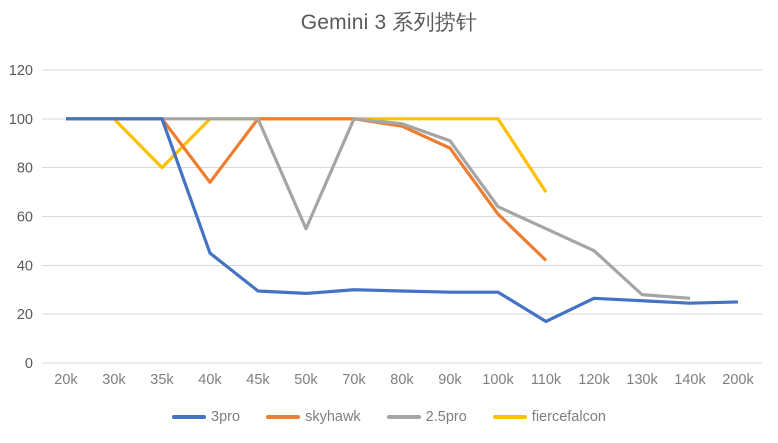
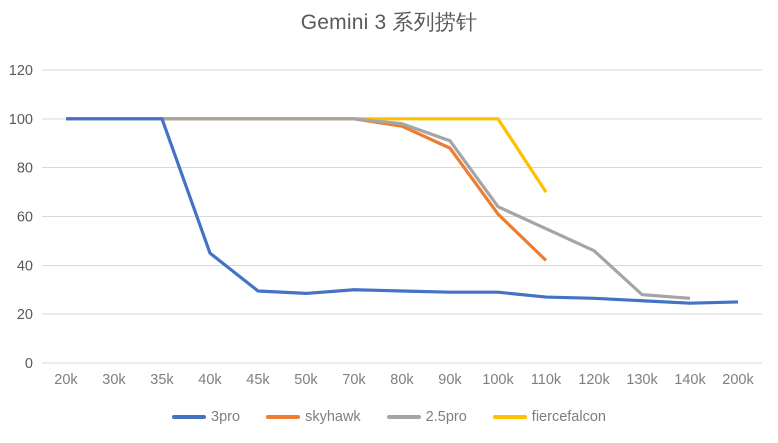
fiercefalcon/35k: 80 -> 100
skyhawk/40k: 74 -> 100
2.5pro/50k: 55 -> 100
3pro/110k: 17 -> 27
